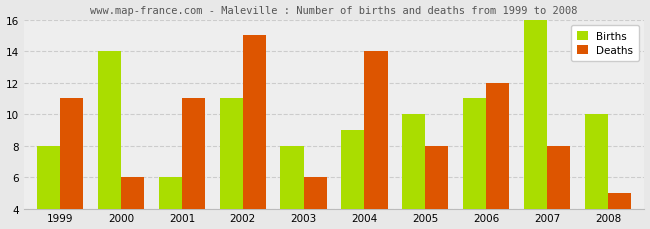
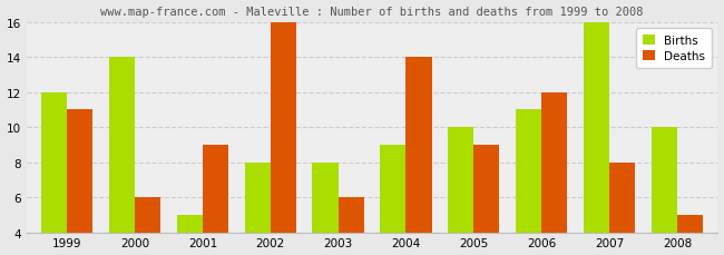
Births/1999: 8 -> 12
Births/2001: 6 -> 5
Deaths/2001: 11 -> 9
Births/2002: 11 -> 8
Deaths/2002: 15 -> 16
Deaths/2005: 8 -> 9
